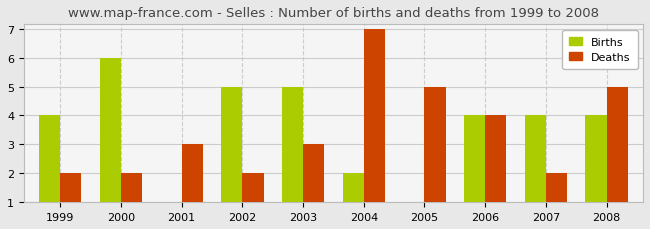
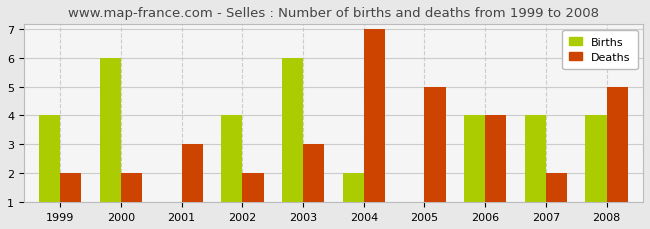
Births/2002: 5 -> 4
Births/2003: 5 -> 6
